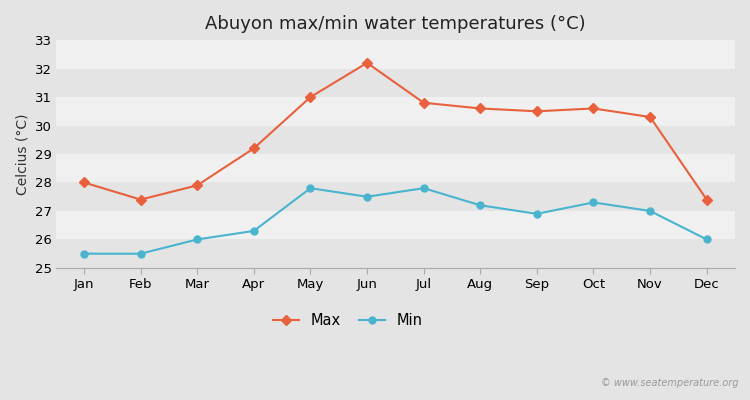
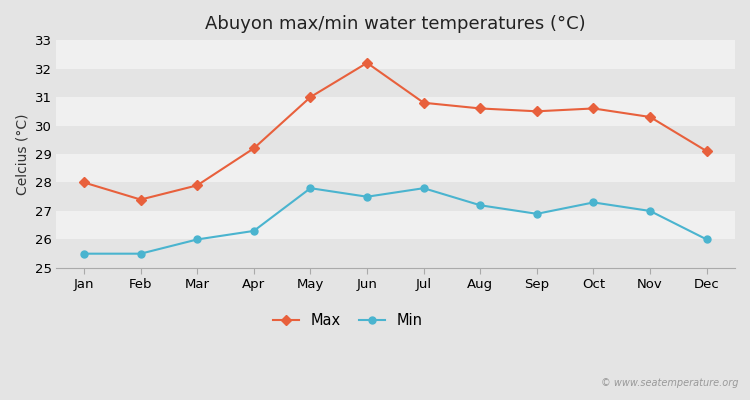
Max/Dec: 27.4 -> 29.1
